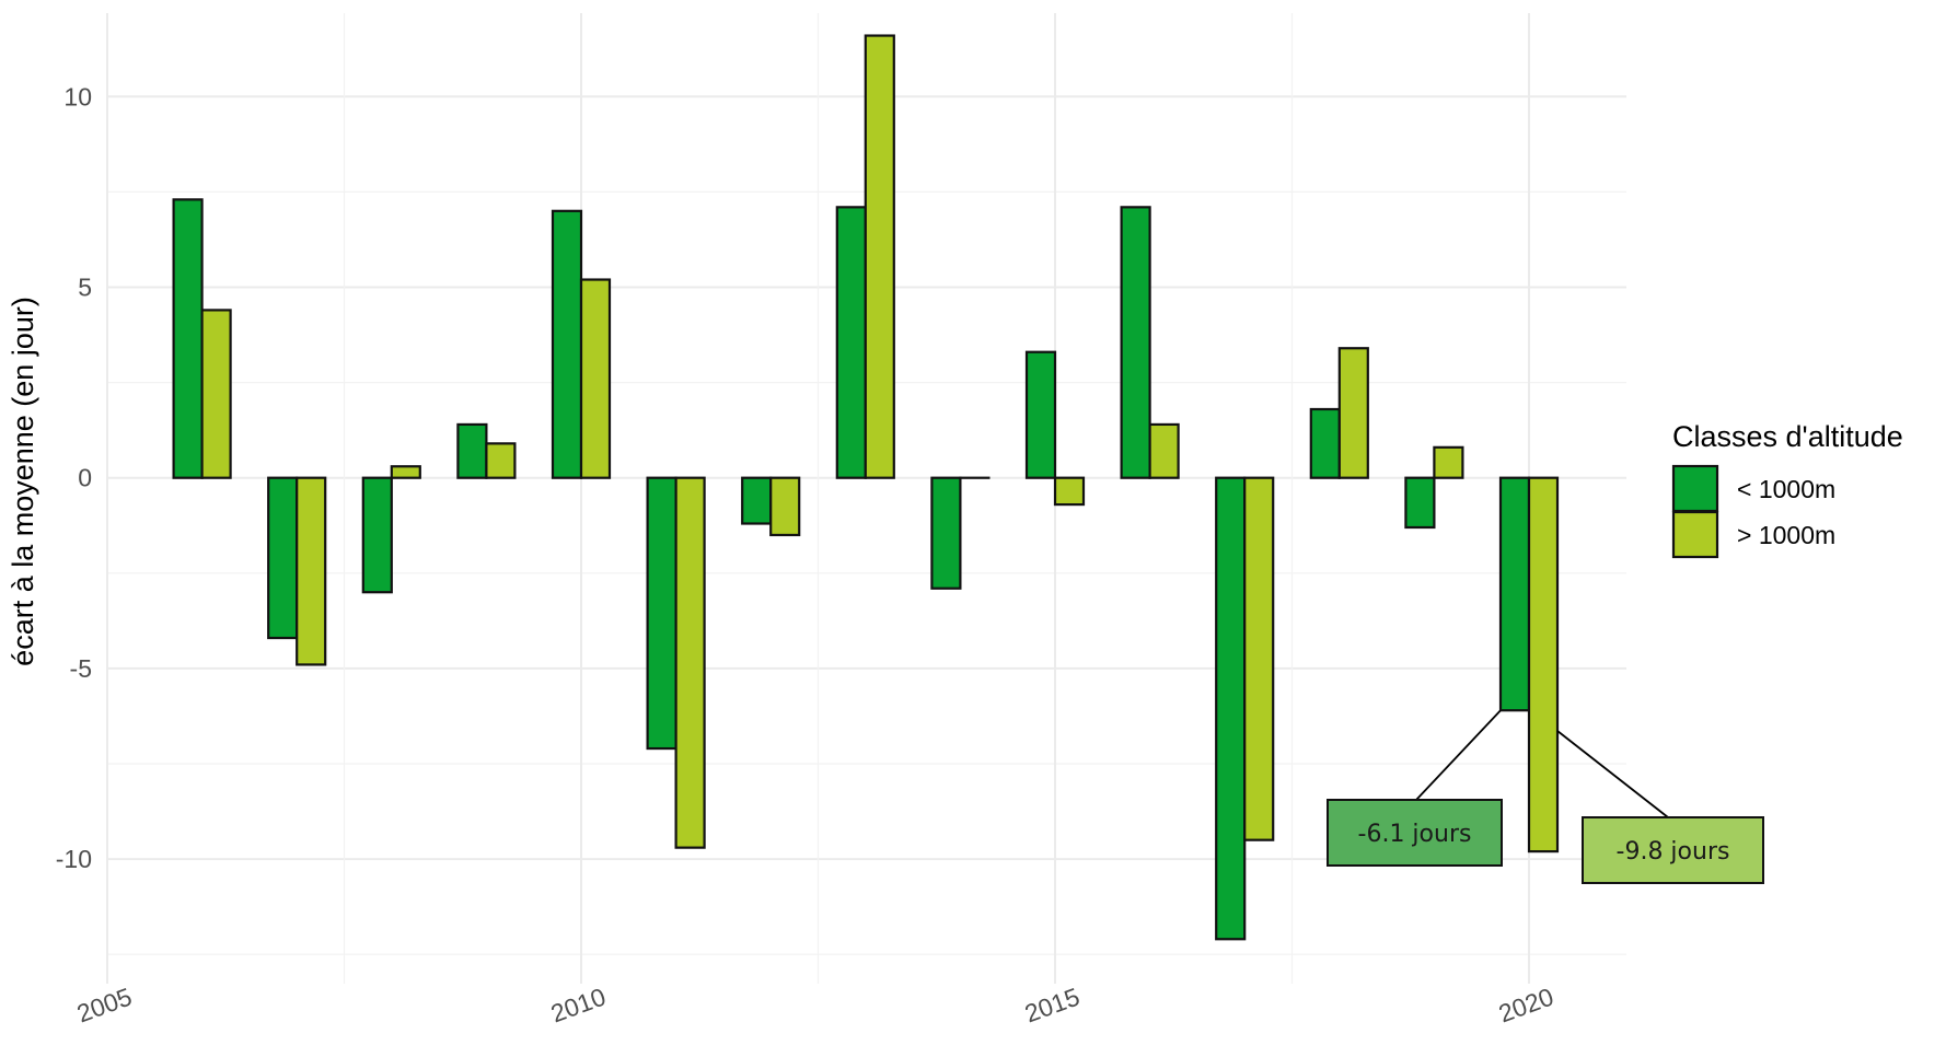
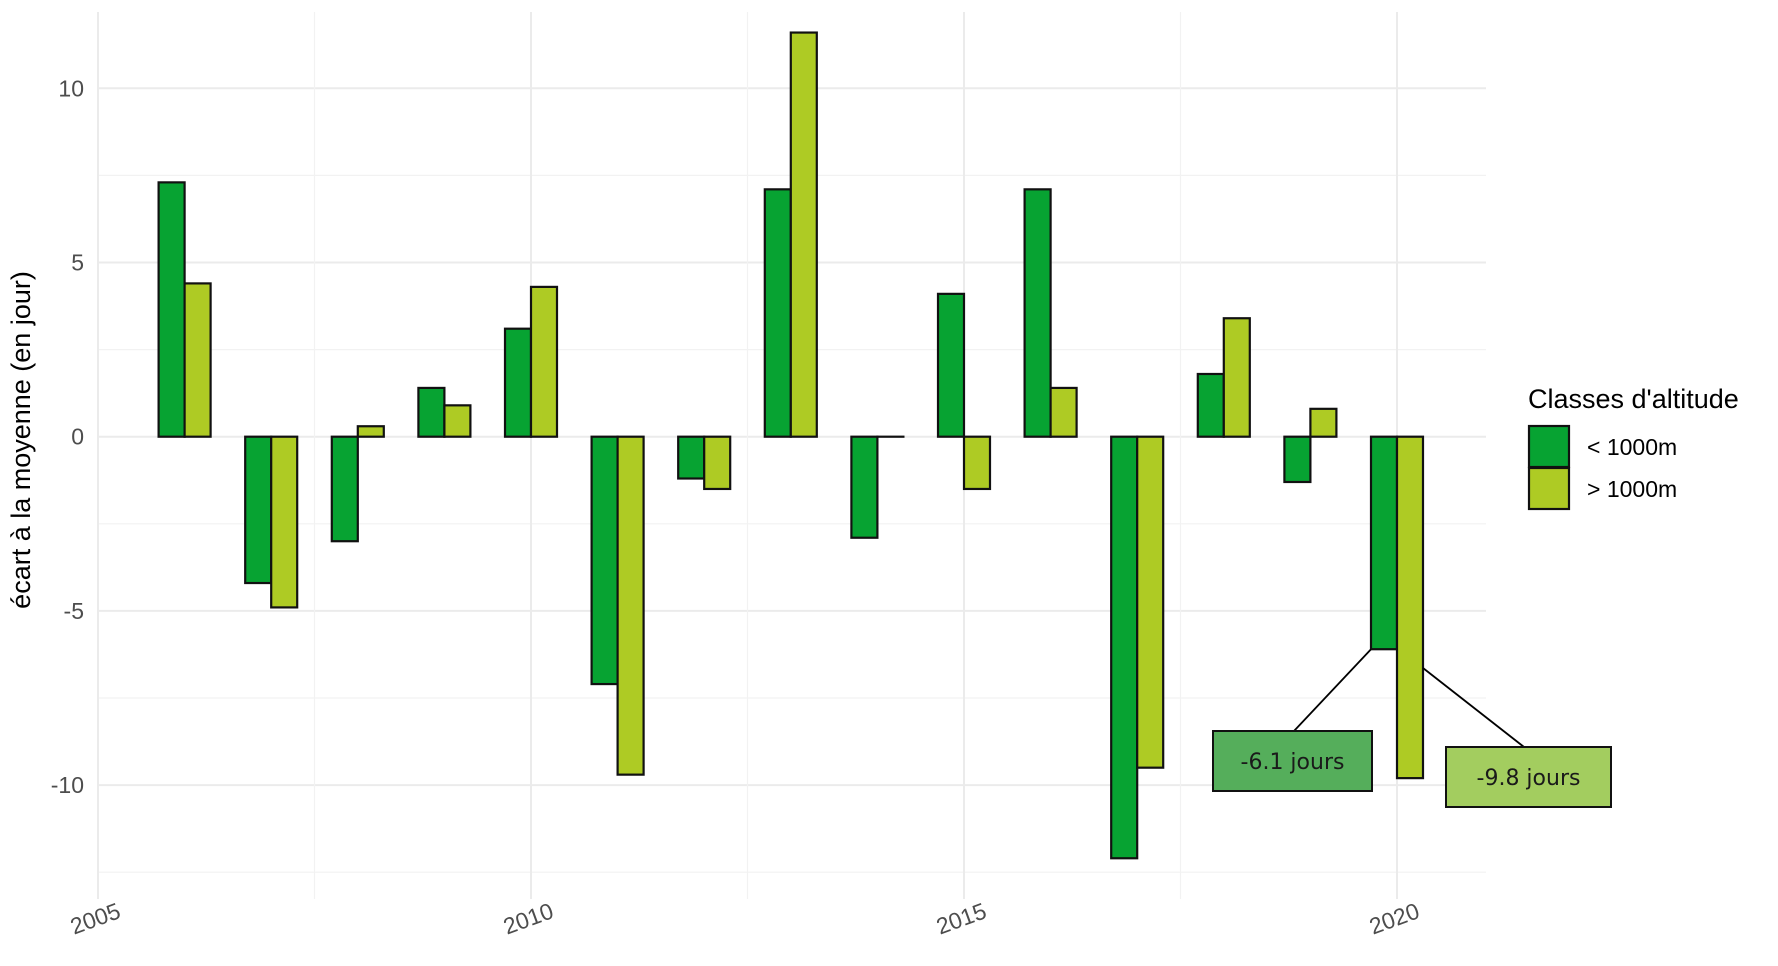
< 1000m/2010: 7.0 -> 3.1
> 1000m/2010: 5.2 -> 4.3
< 1000m/2015: 3.3 -> 4.1
> 1000m/2015: -0.7 -> -1.5
